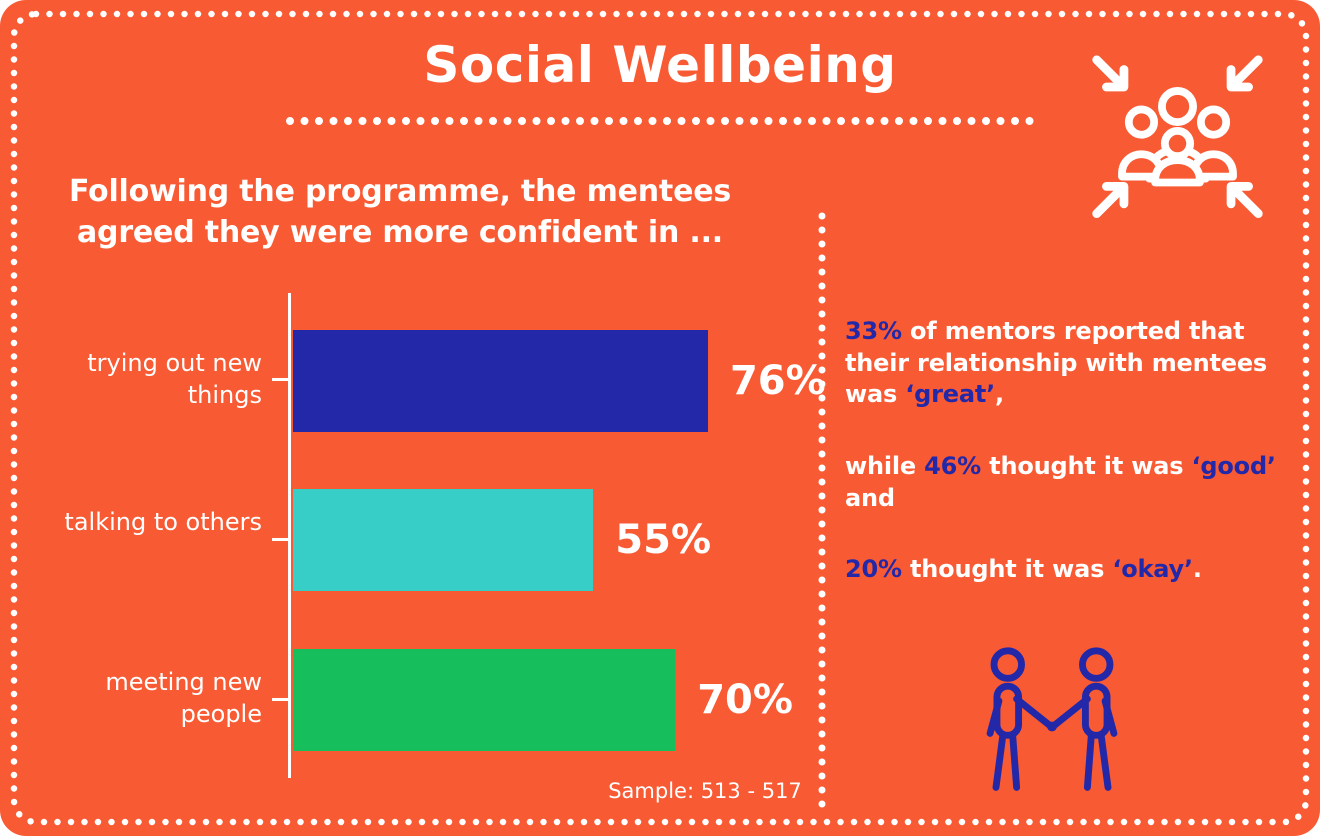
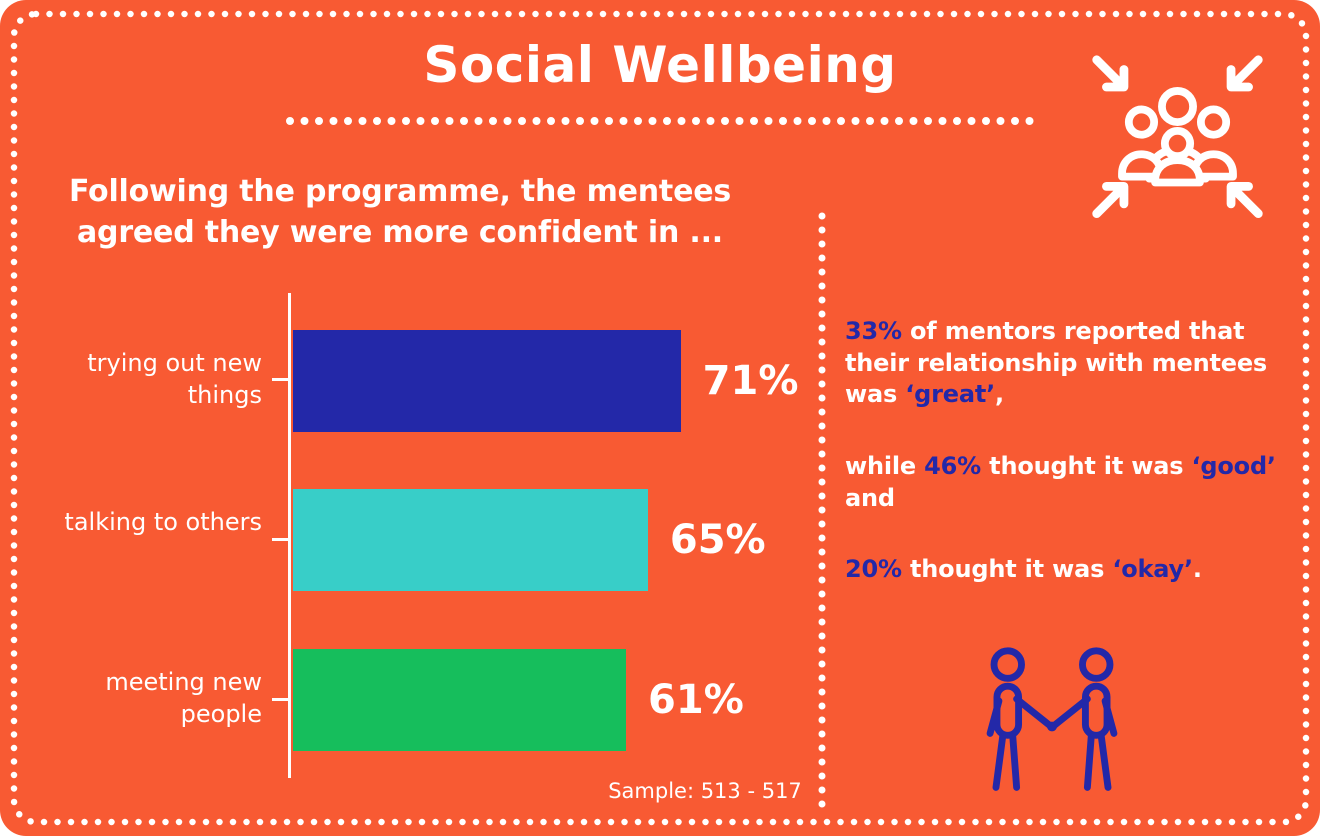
trying out new things: 76% -> 71%
talking to others: 55% -> 65%
meeting new people: 70% -> 61%
